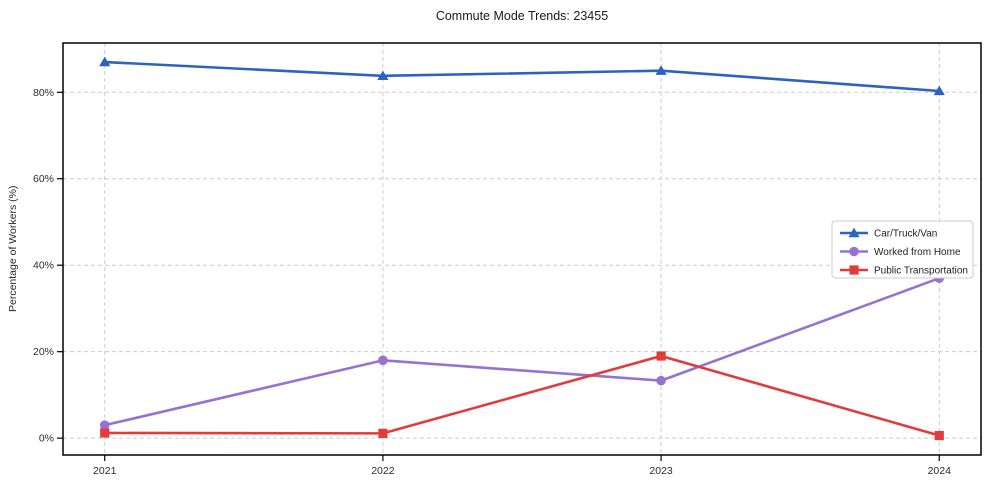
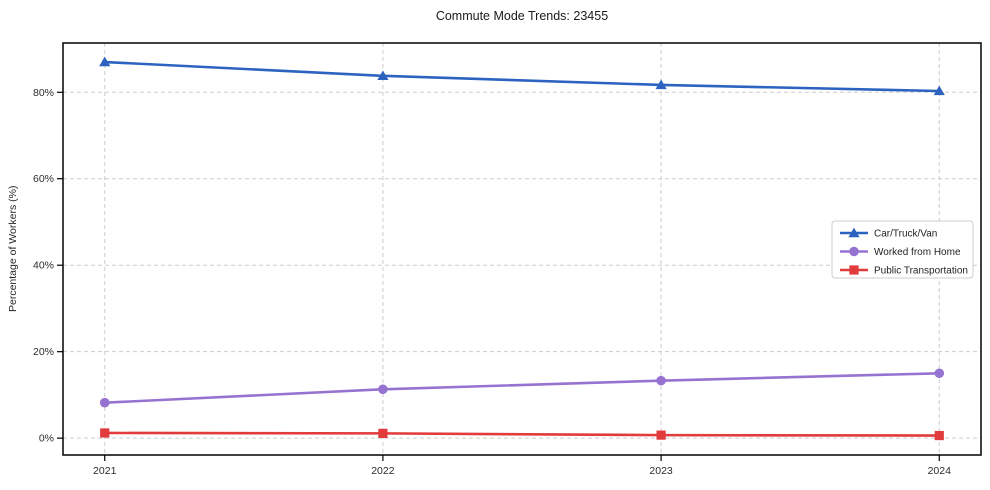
Worked from Home/2021: 3% -> 8%
Worked from Home/2022: 18% -> 11%
Car/Truck/Van/2023: 85% -> 82%
Public Transportation/2023: 19% -> 1%
Worked from Home/2024: 37% -> 15%
